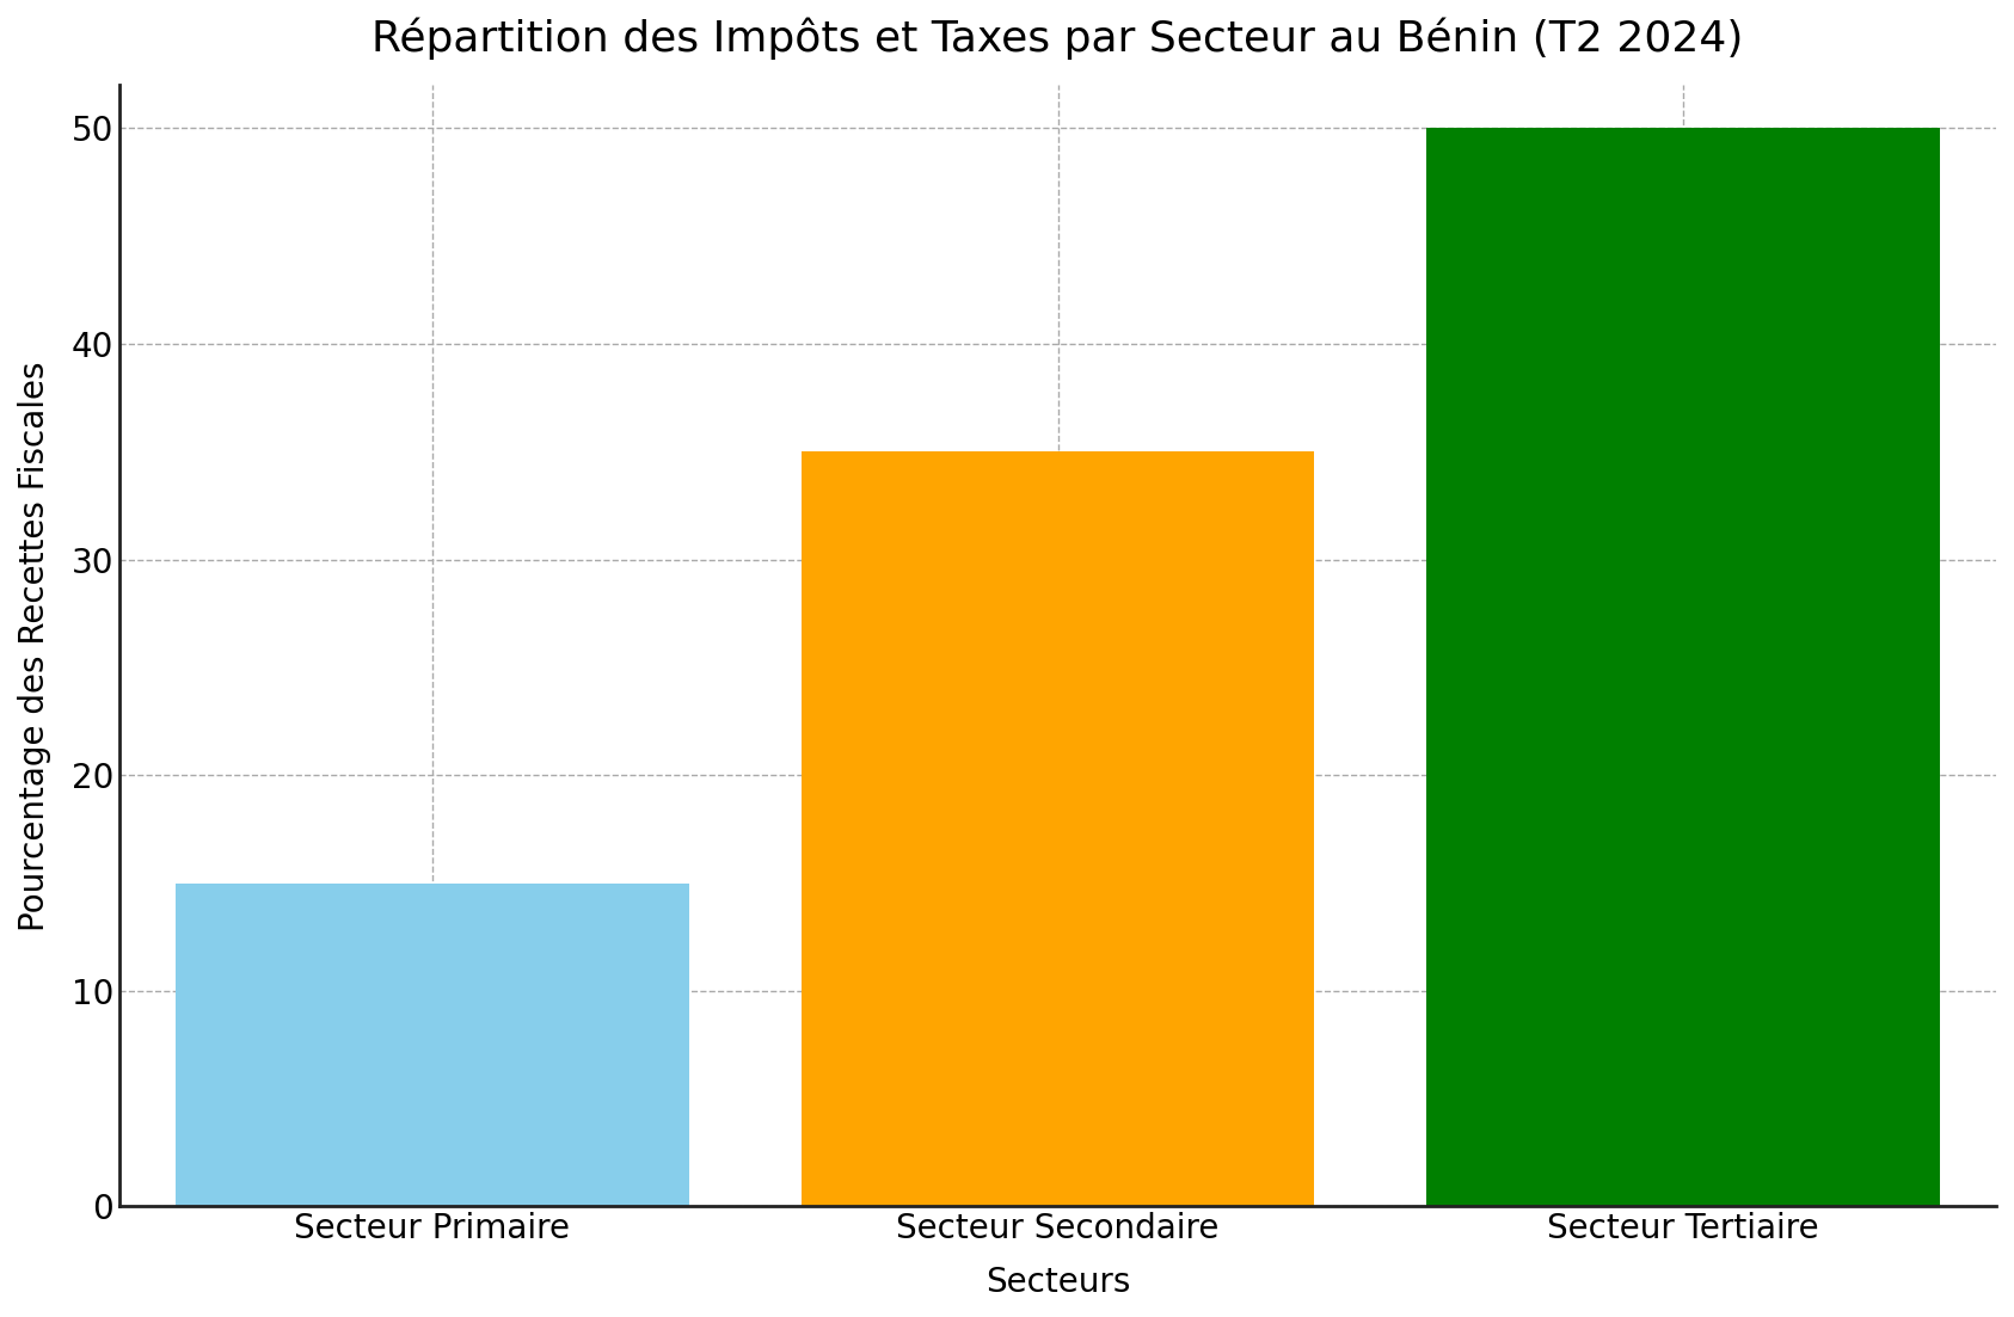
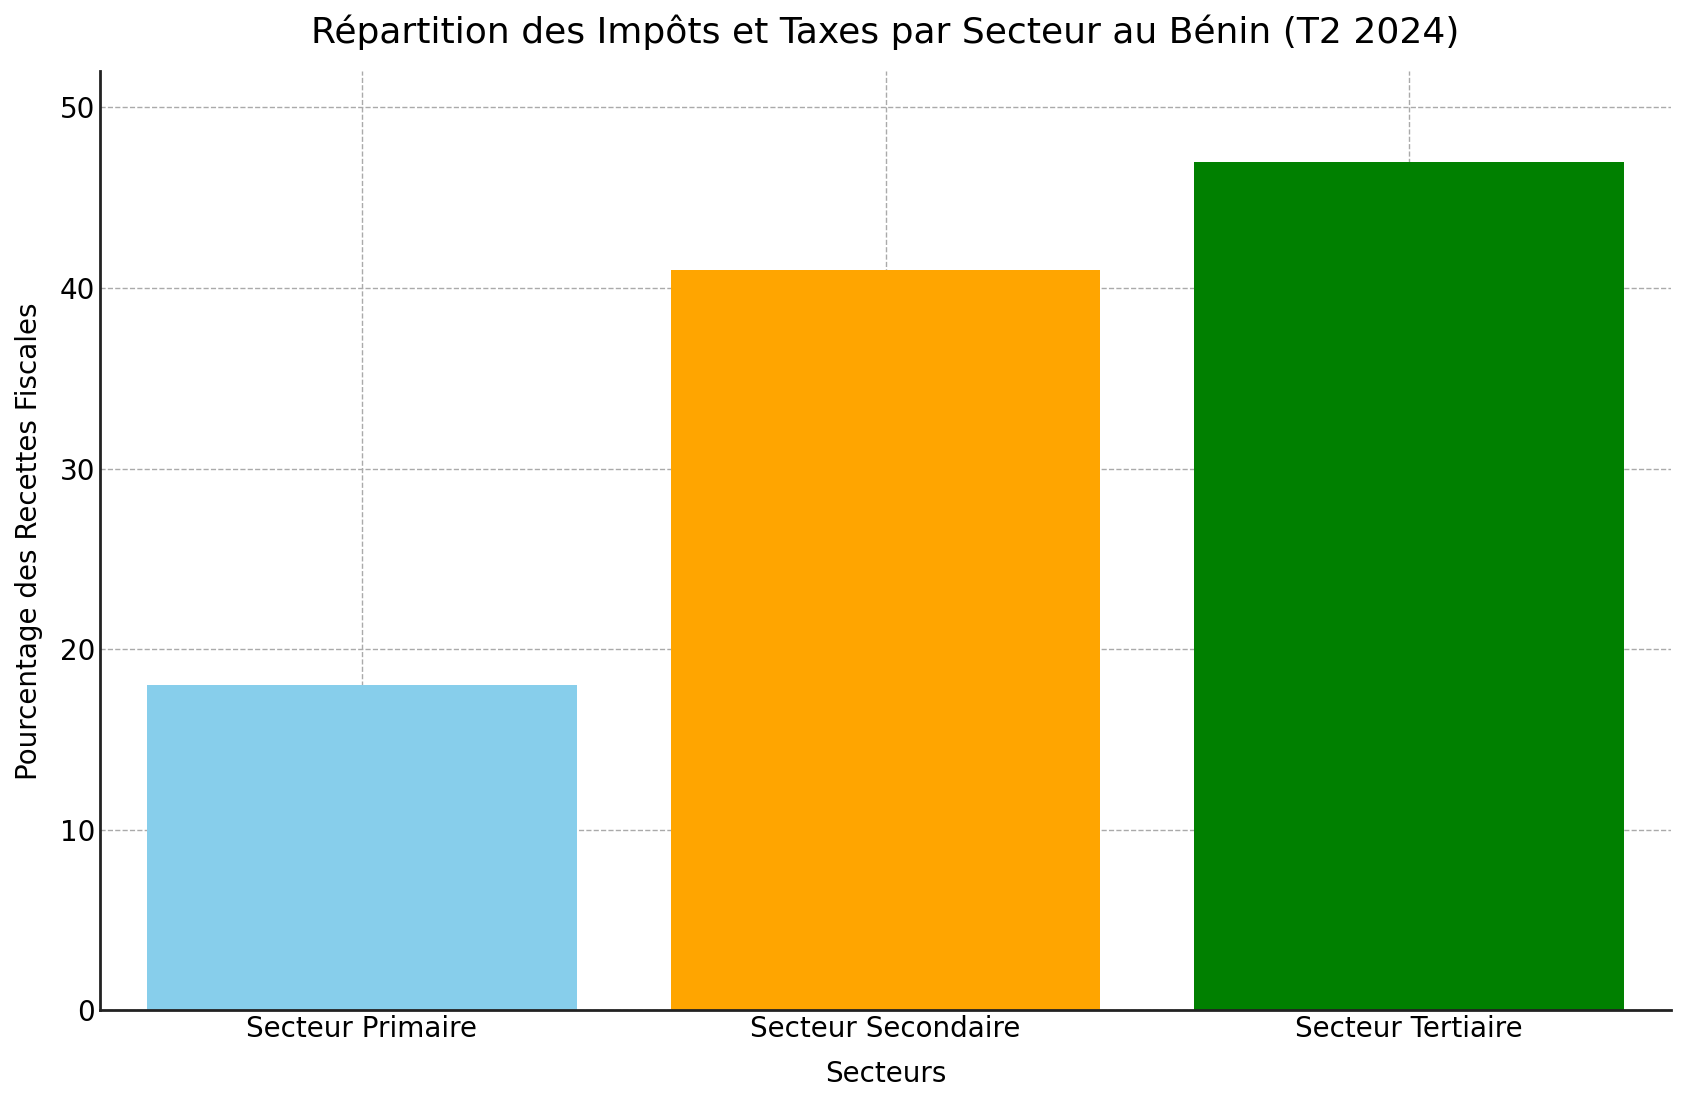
Secteur Primaire: 15 -> 18
Secteur Secondaire: 35 -> 41
Secteur Tertiaire: 50 -> 47
